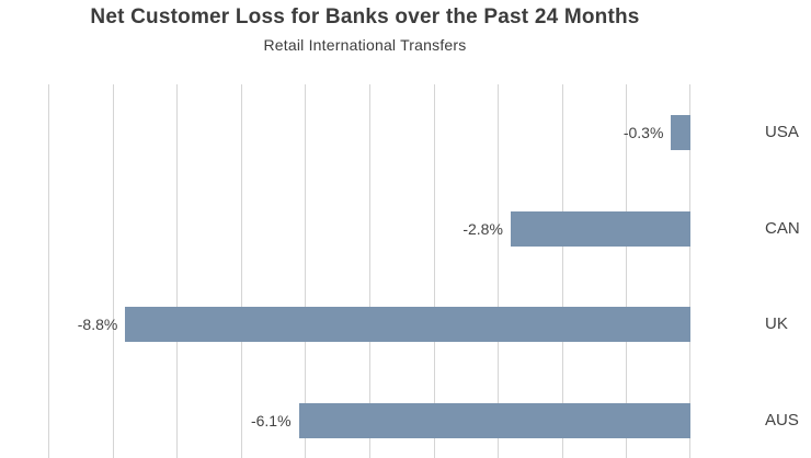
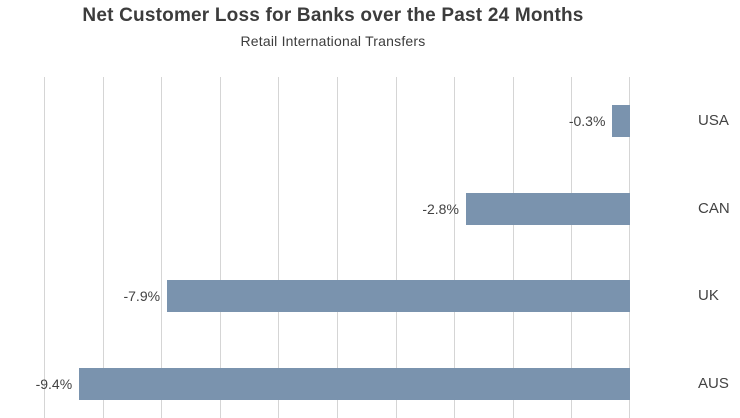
UK: -8.8% -> -7.9%
AUS: -6.1% -> -9.4%
